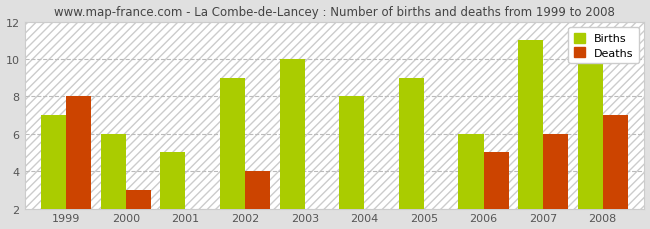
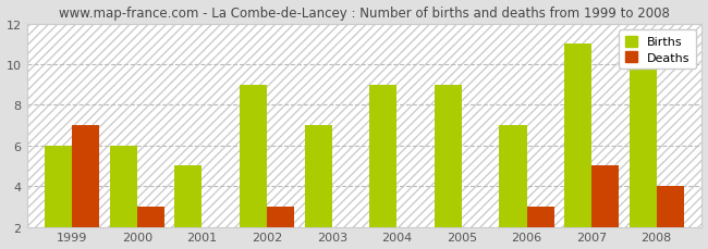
Births/1999: 7 -> 6
Deaths/1999: 8 -> 7
Deaths/2002: 4 -> 3
Births/2003: 10 -> 7
Births/2004: 8 -> 9
Births/2006: 6 -> 7
Deaths/2006: 5 -> 3
Deaths/2007: 6 -> 5
Deaths/2008: 7 -> 4
